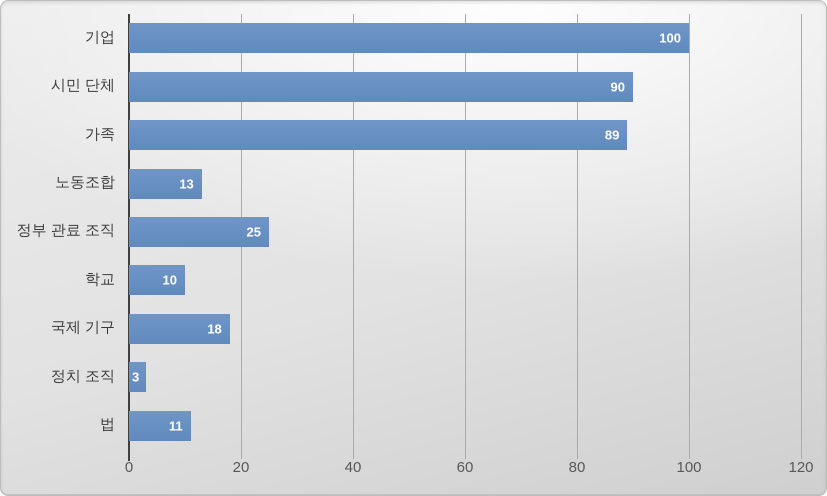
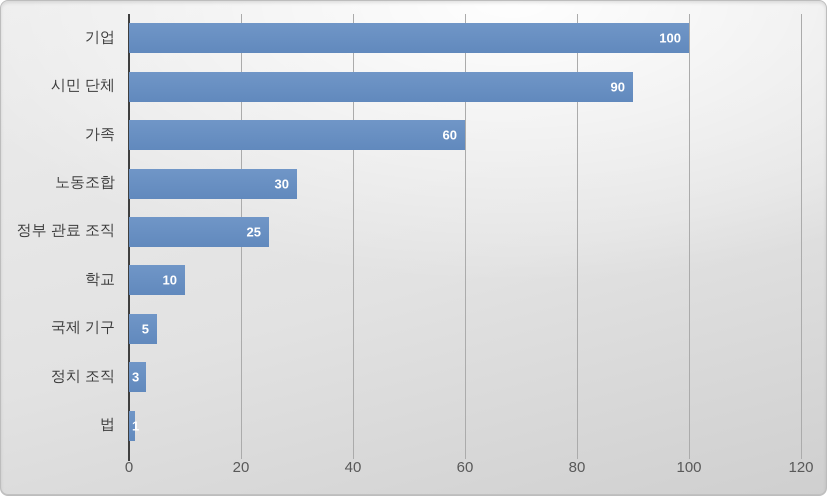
가족: 89 -> 60
노동조합: 13 -> 30
국제 기구: 18 -> 5
법: 11 -> 1
